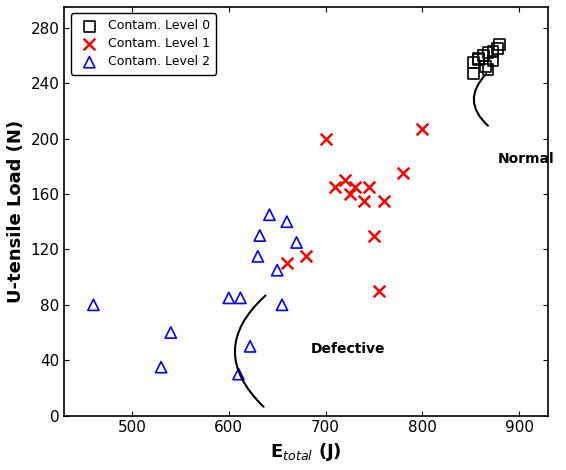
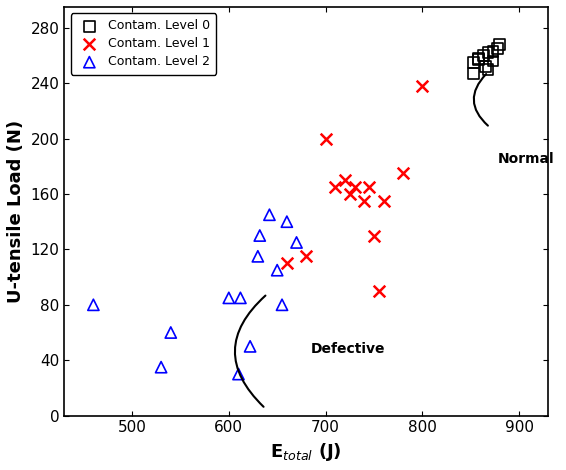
Contam. Level 1/800: 207 -> 238
